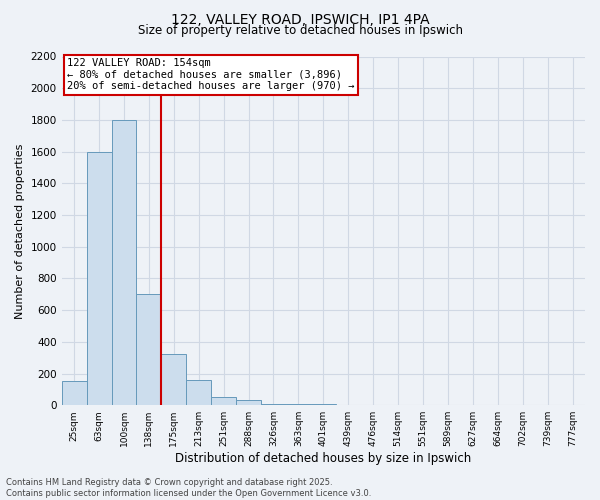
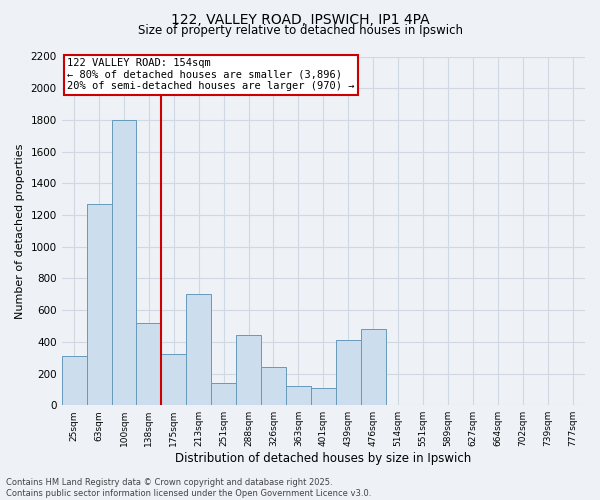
25sqm: 150 -> 310
63sqm: 1600 -> 1270
138sqm: 700 -> 520
213sqm: 160 -> 700
251sqm: 50 -> 140
288sqm: 30 -> 440
326sqm: 10 -> 240
363sqm: 0 -> 120
401sqm: 0 -> 110
439sqm: 0 -> 410
476sqm: 0 -> 480
